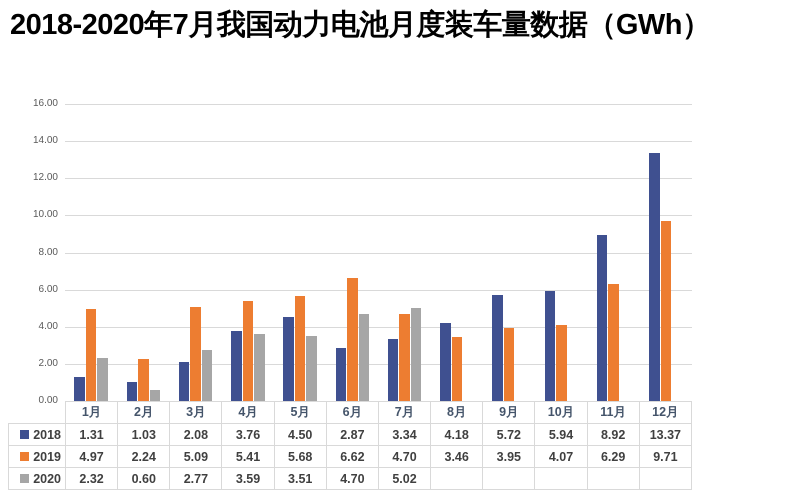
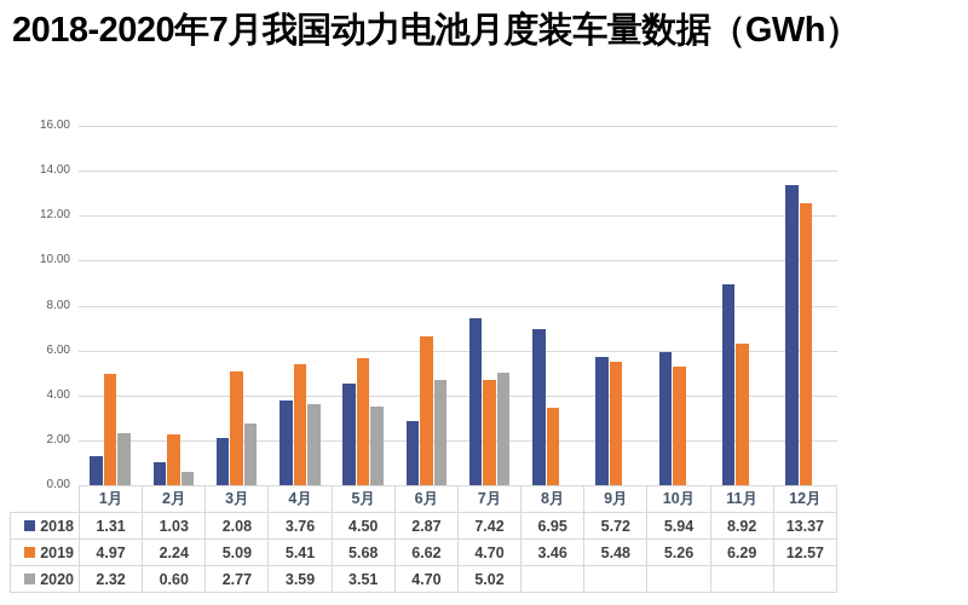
2018/7月: 3.34 -> 7.42
2018/8月: 4.18 -> 6.95
2019/9月: 3.95 -> 5.48
2019/10月: 4.07 -> 5.26
2019/12月: 9.71 -> 12.57
